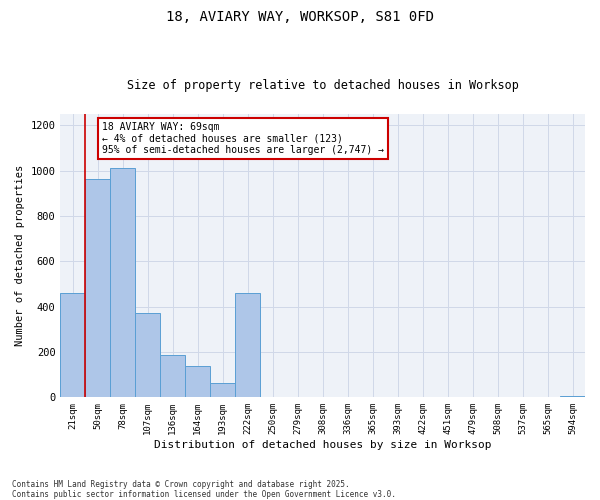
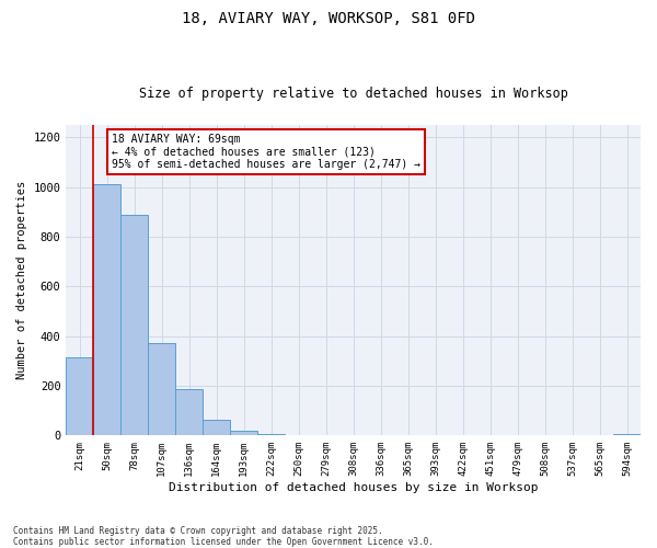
21sqm: 460 -> 315
50sqm: 965 -> 1010
78sqm: 1010 -> 890
164sqm: 140 -> 65
193sqm: 65 -> 20
222sqm: 460 -> 5
